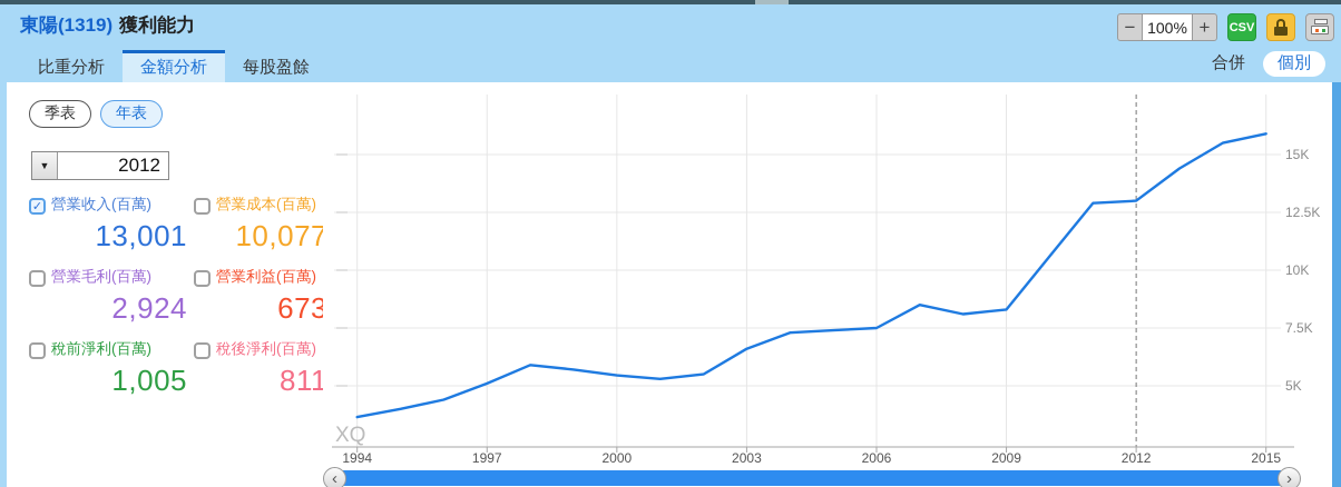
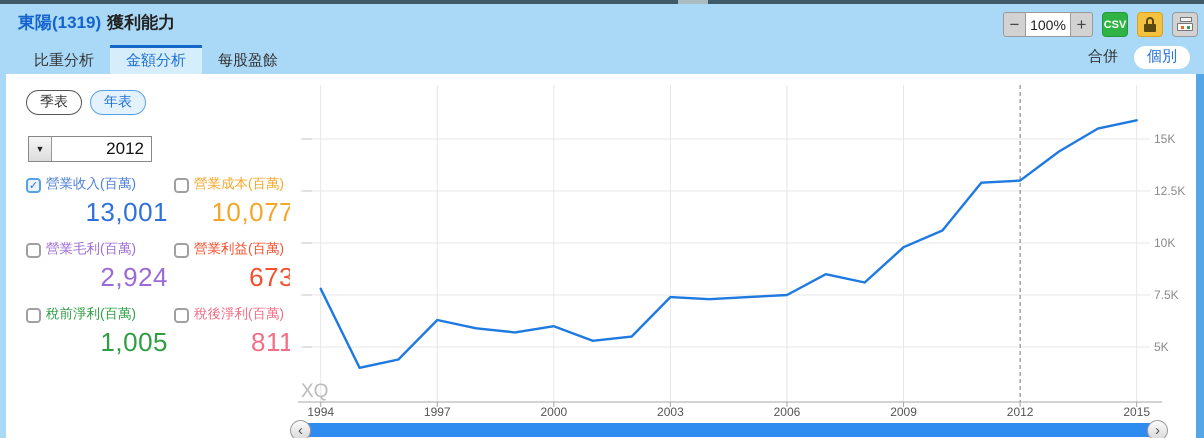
1994: 3.6K -> 7.8K
1997: 5.1K -> 6.3K
2000: 5.4K -> 6.0K
2003: 6.6K -> 7.4K
2009: 8.3K -> 9.8K
